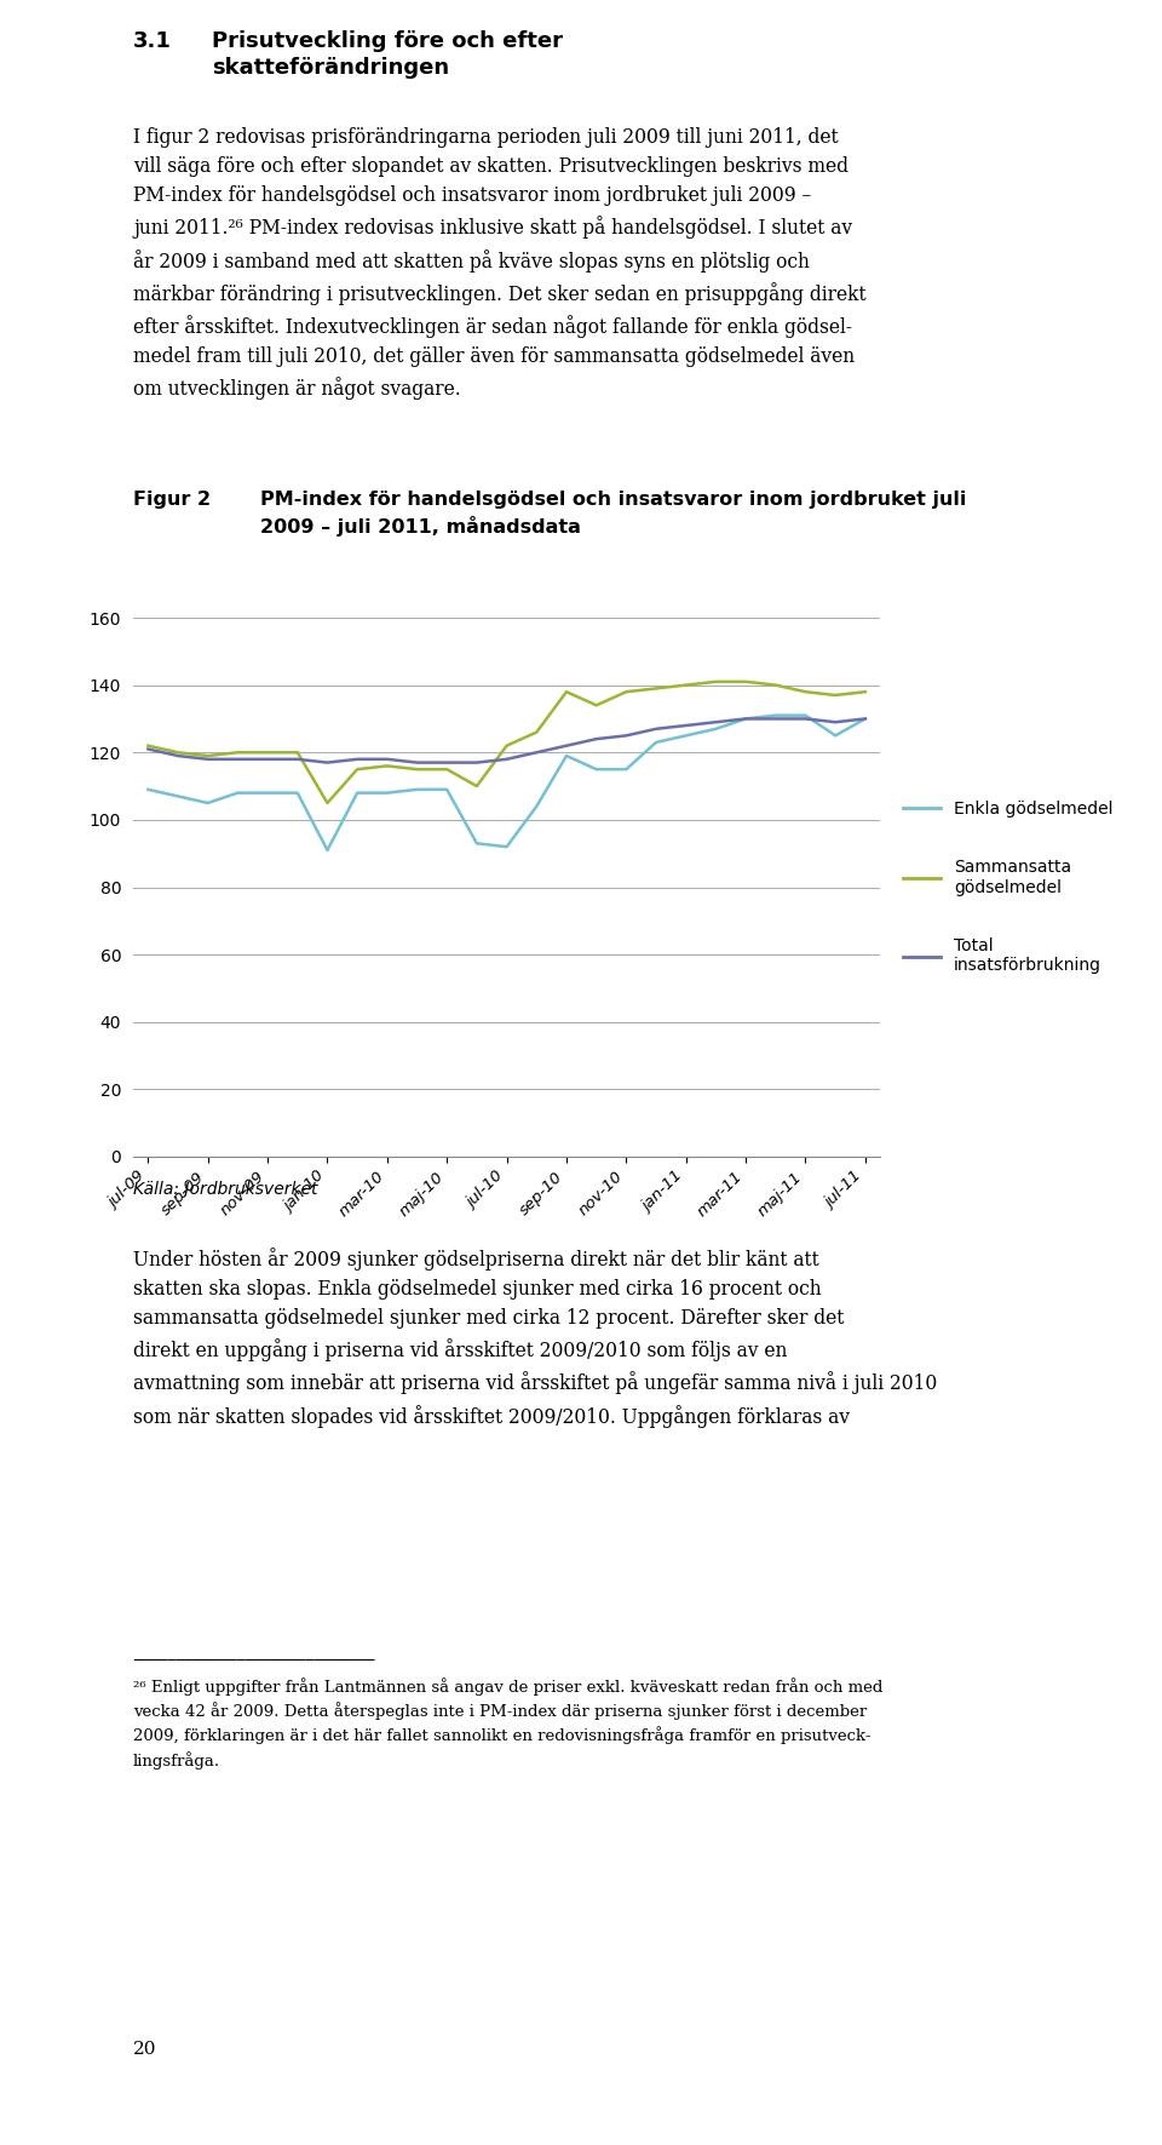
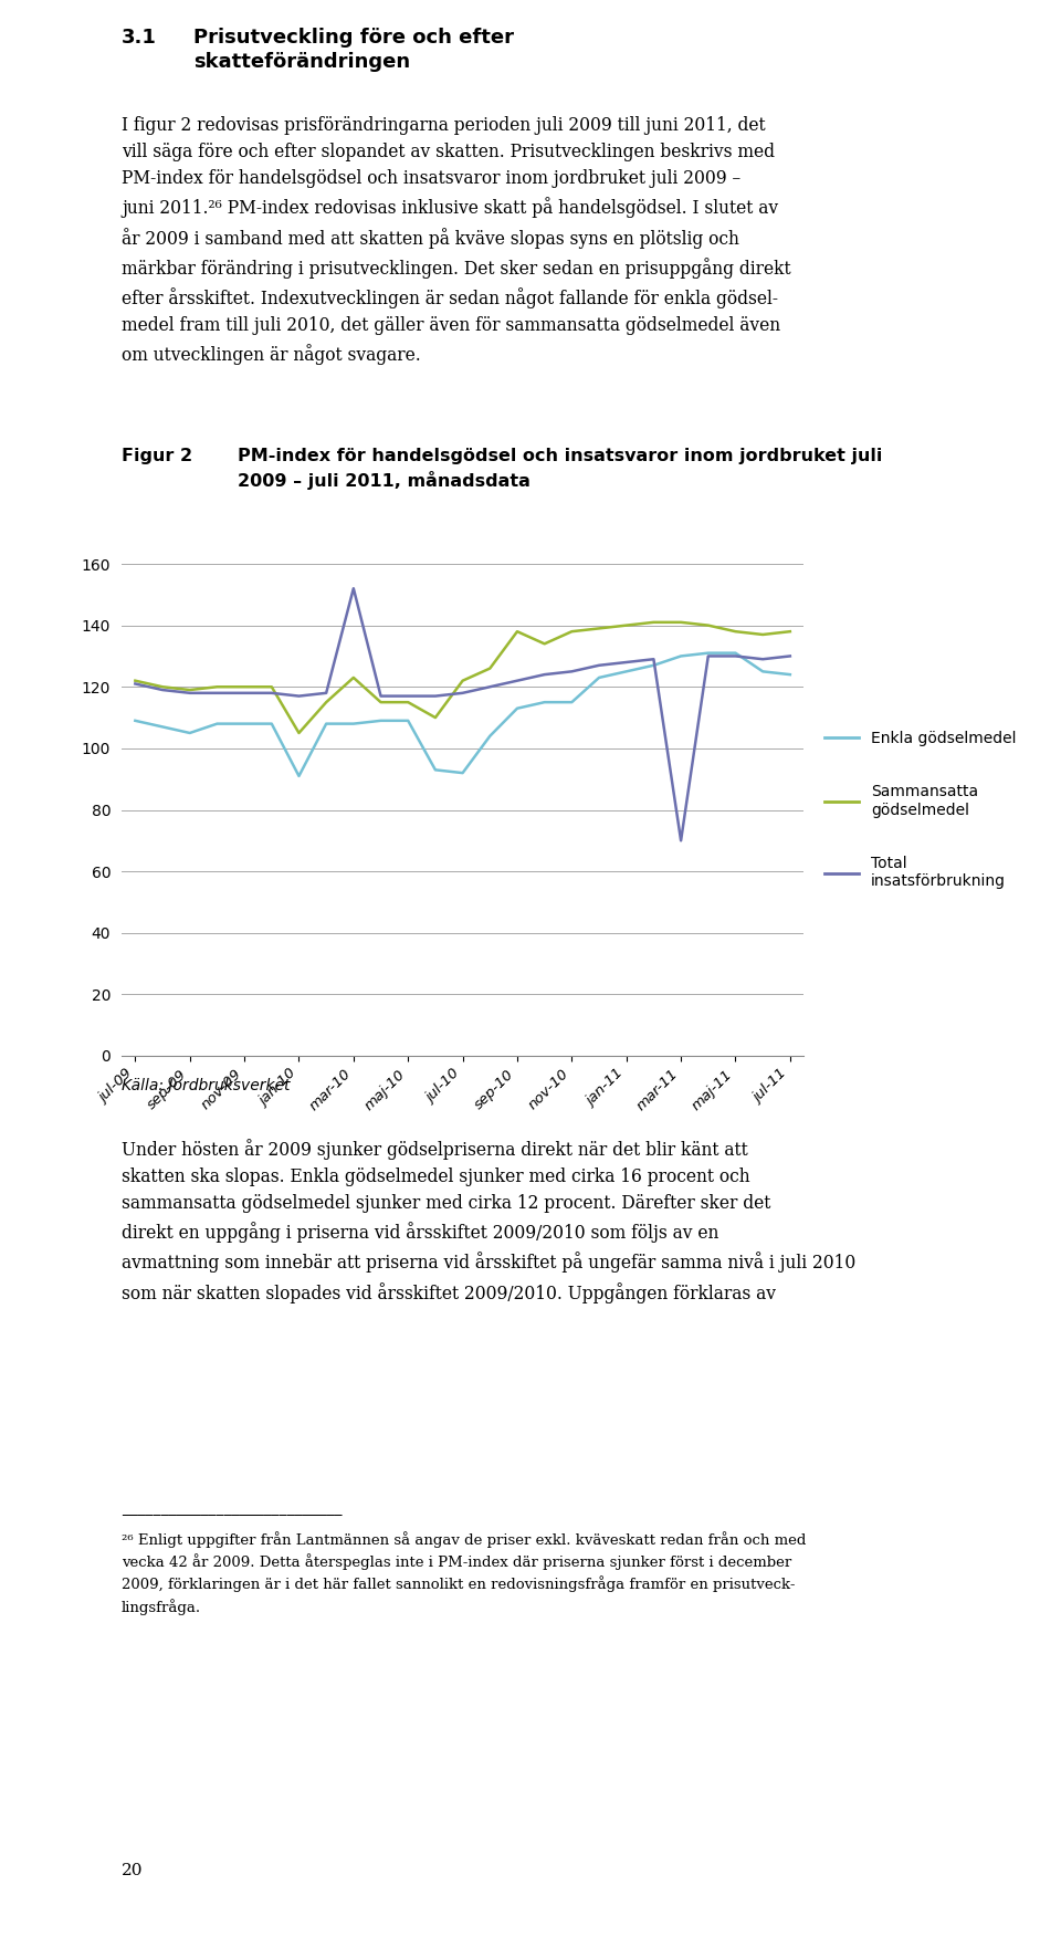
Sammansatta gödselmedel/mar-10: 116 -> 123
Total insatsförbrukning/mar-10: 118 -> 152
Enkla gödselmedel/sep-10: 119 -> 113
Total insatsförbrukning/mar-11: 130 -> 70
Enkla gödselmedel/jul-11: 130 -> 124
